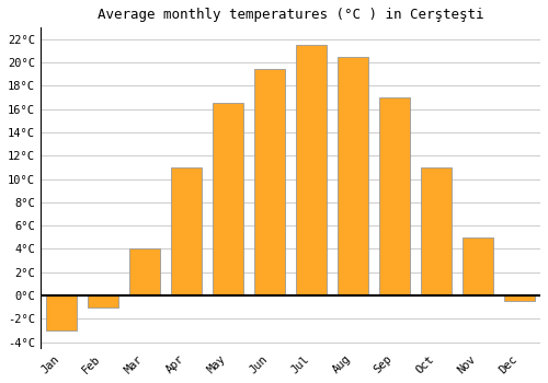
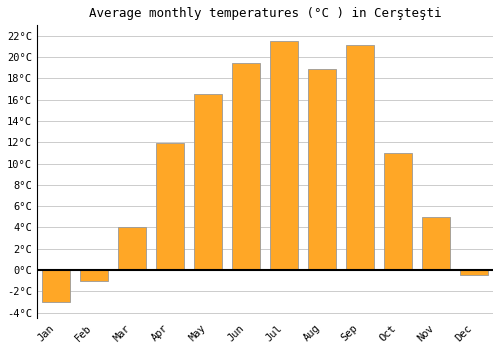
Apr: 11.0°C -> 11.9°C
Aug: 20.5°C -> 18.9°C
Sep: 17.0°C -> 21.1°C
